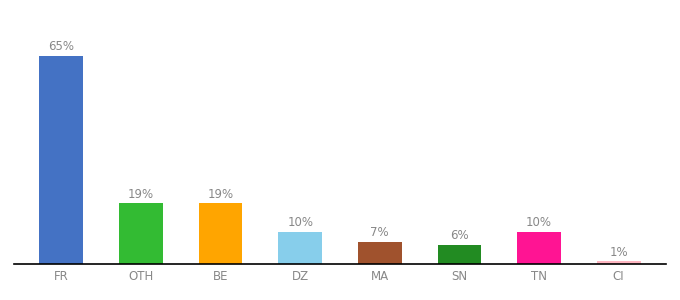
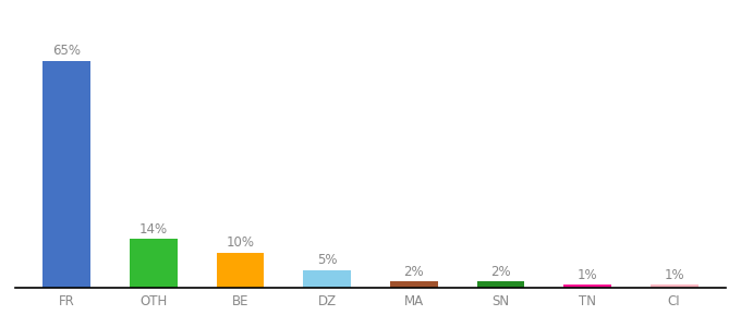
OTH: 19% -> 14%
BE: 19% -> 10%
DZ: 10% -> 5%
MA: 7% -> 2%
SN: 6% -> 2%
TN: 10% -> 1%
